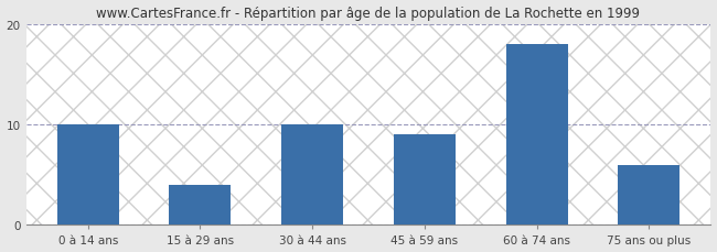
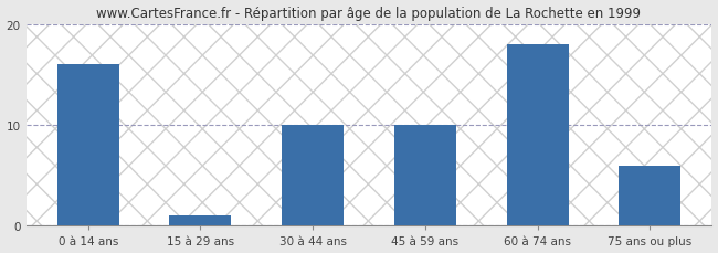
0 à 14 ans: 10 -> 16
15 à 29 ans: 4 -> 1
45 à 59 ans: 9 -> 10
